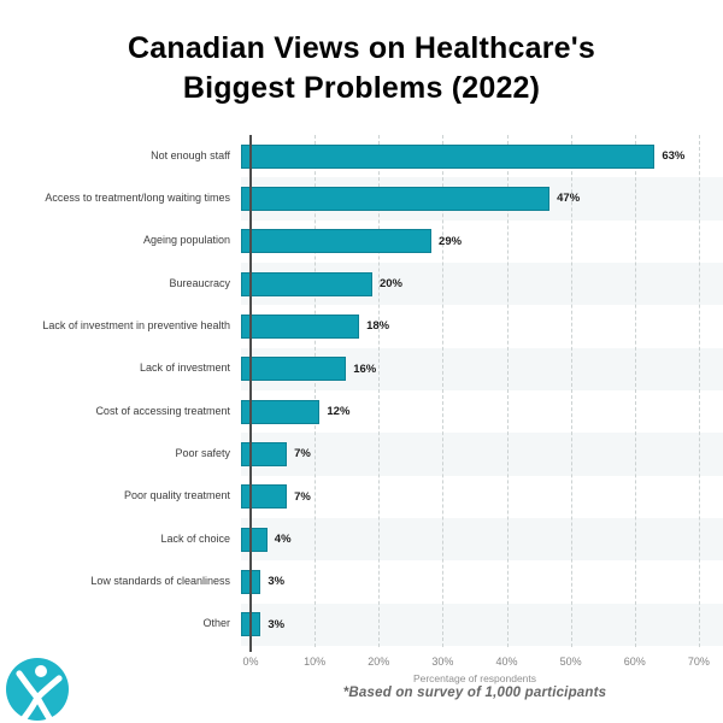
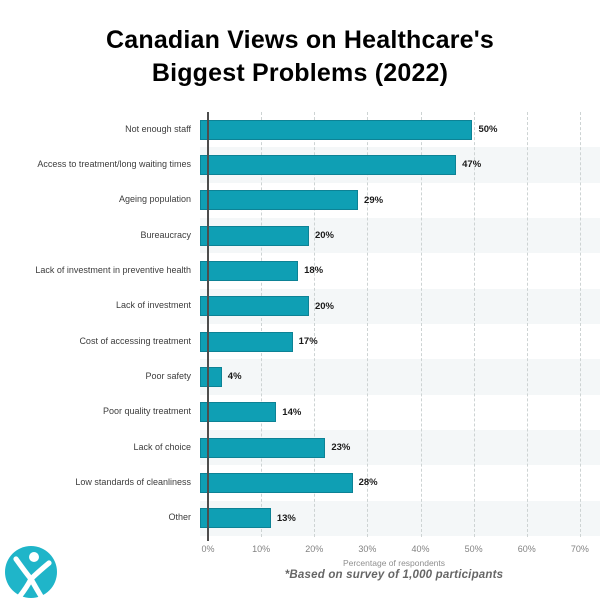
Not enough staff: 63% -> 50%
Lack of investment: 16% -> 20%
Cost of accessing treatment: 12% -> 17%
Poor safety: 7% -> 4%
Poor quality treatment: 7% -> 14%
Lack of choice: 4% -> 23%
Low standards of cleanliness: 3% -> 28%
Other: 3% -> 13%
